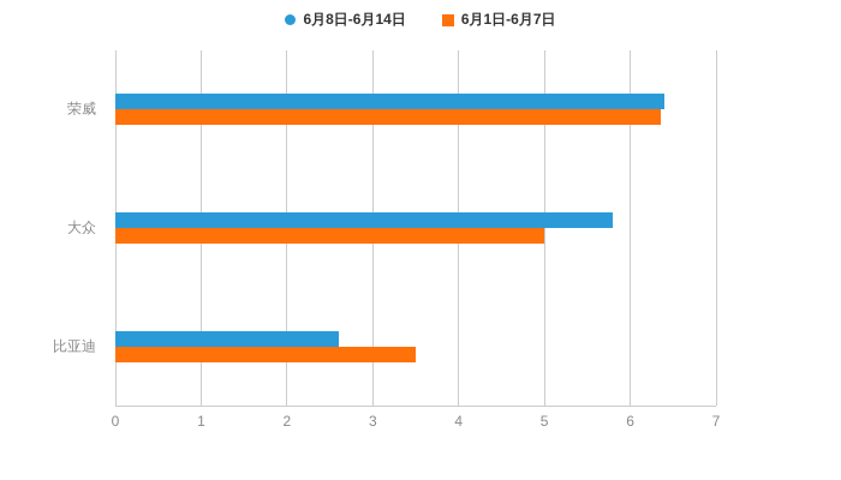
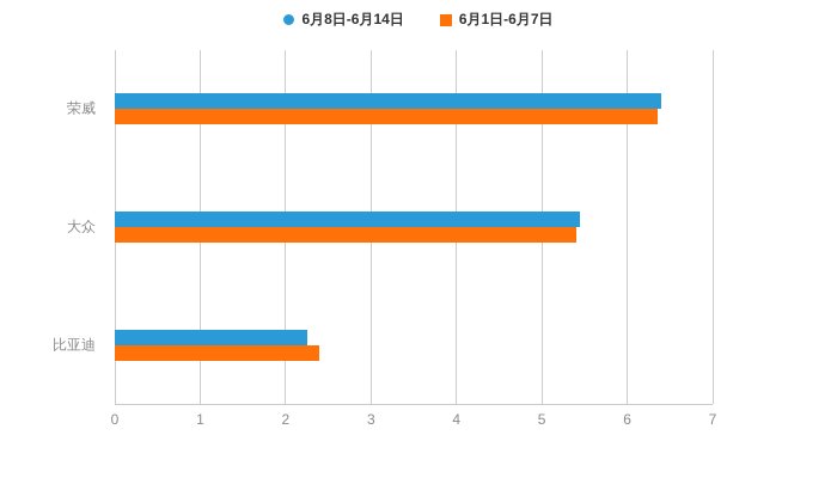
6月8日-6月14日/大众: 5.8 -> 5.5
6月1日-6月7日/大众: 5.0 -> 5.4
6月8日-6月14日/比亚迪: 2.6 -> 2.2
6月1日-6月7日/比亚迪: 3.5 -> 2.4
